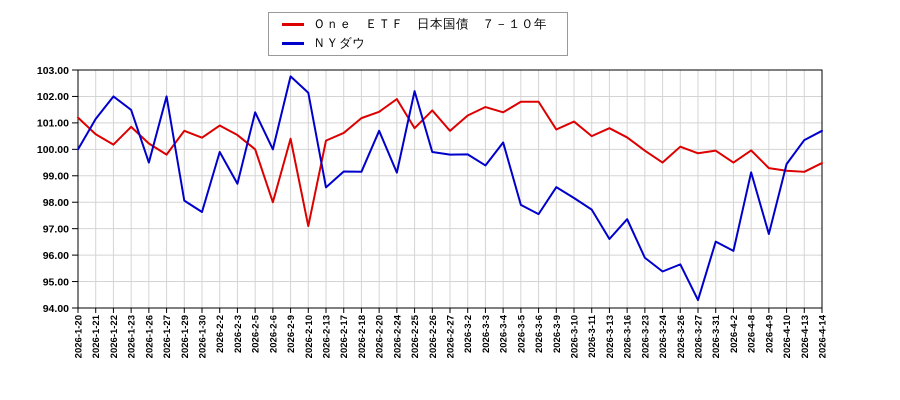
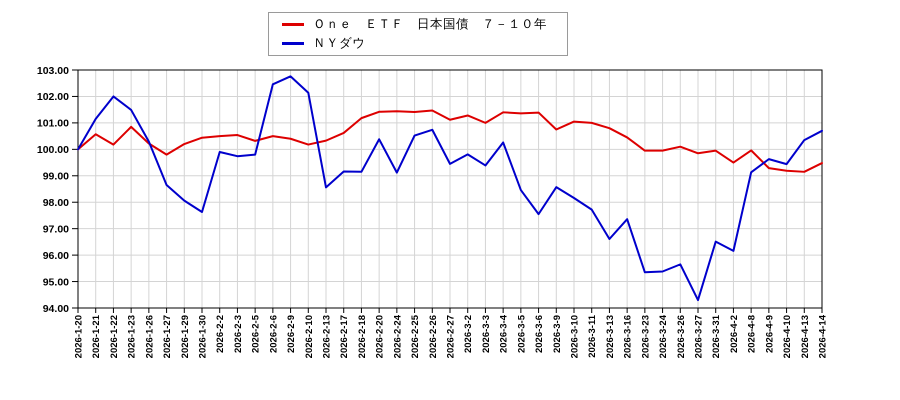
Ｏｎｅ ＥＴＦ 日本国債 ７－１０年/2026-1-20: 101.2 -> 100.0
ＮＹダウ/2026-1-26: 99.5 -> 100.3
ＮＹダウ/2026-1-27: 102.0 -> 98.7
Ｏｎｅ ＥＴＦ 日本国債 ７－１０年/2026-1-29: 100.7 -> 100.2
Ｏｎｅ ＥＴＦ 日本国債 ７－１０年/2026-2-2: 100.9 -> 100.5
ＮＹダウ/2026-2-3: 98.7 -> 99.7
Ｏｎｅ ＥＴＦ 日本国債 ７－１０年/2026-2-5: 100.0 -> 100.3
ＮＹダウ/2026-2-5: 101.4 -> 99.8
Ｏｎｅ ＥＴＦ 日本国債 ７－１０年/2026-2-6: 98.0 -> 100.5
ＮＹダウ/2026-2-6: 100.0 -> 102.5
Ｏｎｅ ＥＴＦ 日本国債 ７－１０年/2026-2-10: 97.1 -> 100.2
ＮＹダウ/2026-2-20: 100.7 -> 100.4
Ｏｎｅ ＥＴＦ 日本国債 ７－１０年/2026-2-24: 101.9 -> 101.4
Ｏｎｅ ＥＴＦ 日本国債 ７－１０年/2026-2-25: 100.8 -> 101.4
ＮＹダウ/2026-2-25: 102.2 -> 100.5
ＮＹダウ/2026-2-26: 99.9 -> 100.7
Ｏｎｅ ＥＴＦ 日本国債 ７－１０年/2026-2-27: 100.7 -> 101.1
ＮＹダウ/2026-2-27: 99.8 -> 99.5
Ｏｎｅ ＥＴＦ 日本国債 ７－１０年/2026-3-3: 101.6 -> 101.0
Ｏｎｅ ＥＴＦ 日本国債 ７－１０年/2026-3-5: 101.8 -> 101.4
ＮＹダウ/2026-3-5: 97.9 -> 98.5
Ｏｎｅ ＥＴＦ 日本国債 ７－１０年/2026-3-6: 101.8 -> 101.4
Ｏｎｅ ＥＴＦ 日本国債 ７－１０年/2026-3-11: 100.5 -> 101.0
ＮＹダウ/2026-3-23: 95.9 -> 95.3
Ｏｎｅ ＥＴＦ 日本国債 ７－１０年/2026-3-24: 99.5 -> 100.0
ＮＹダウ/2026-4-9: 96.8 -> 99.6
